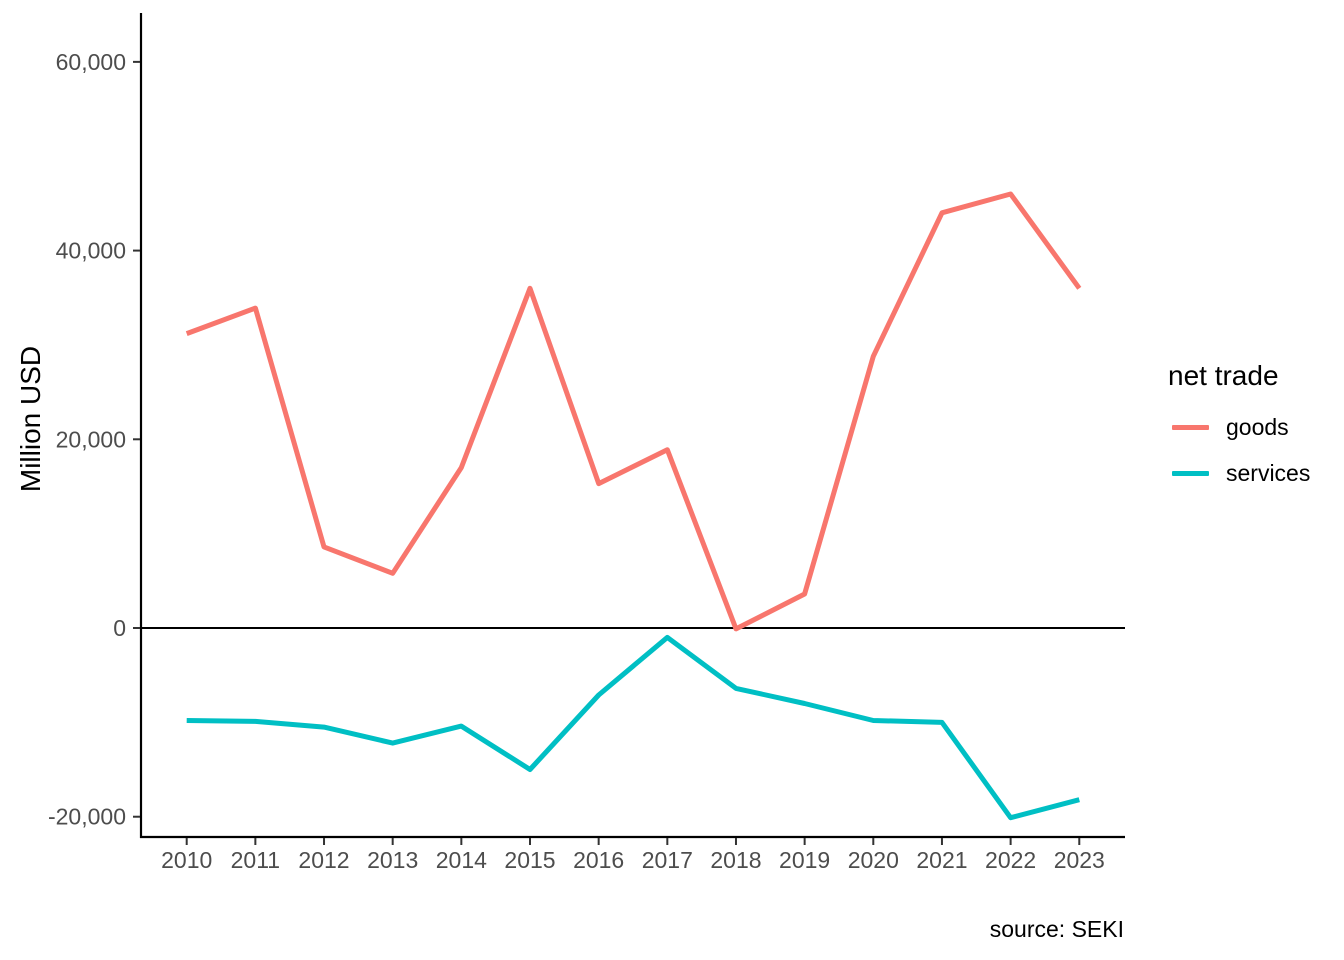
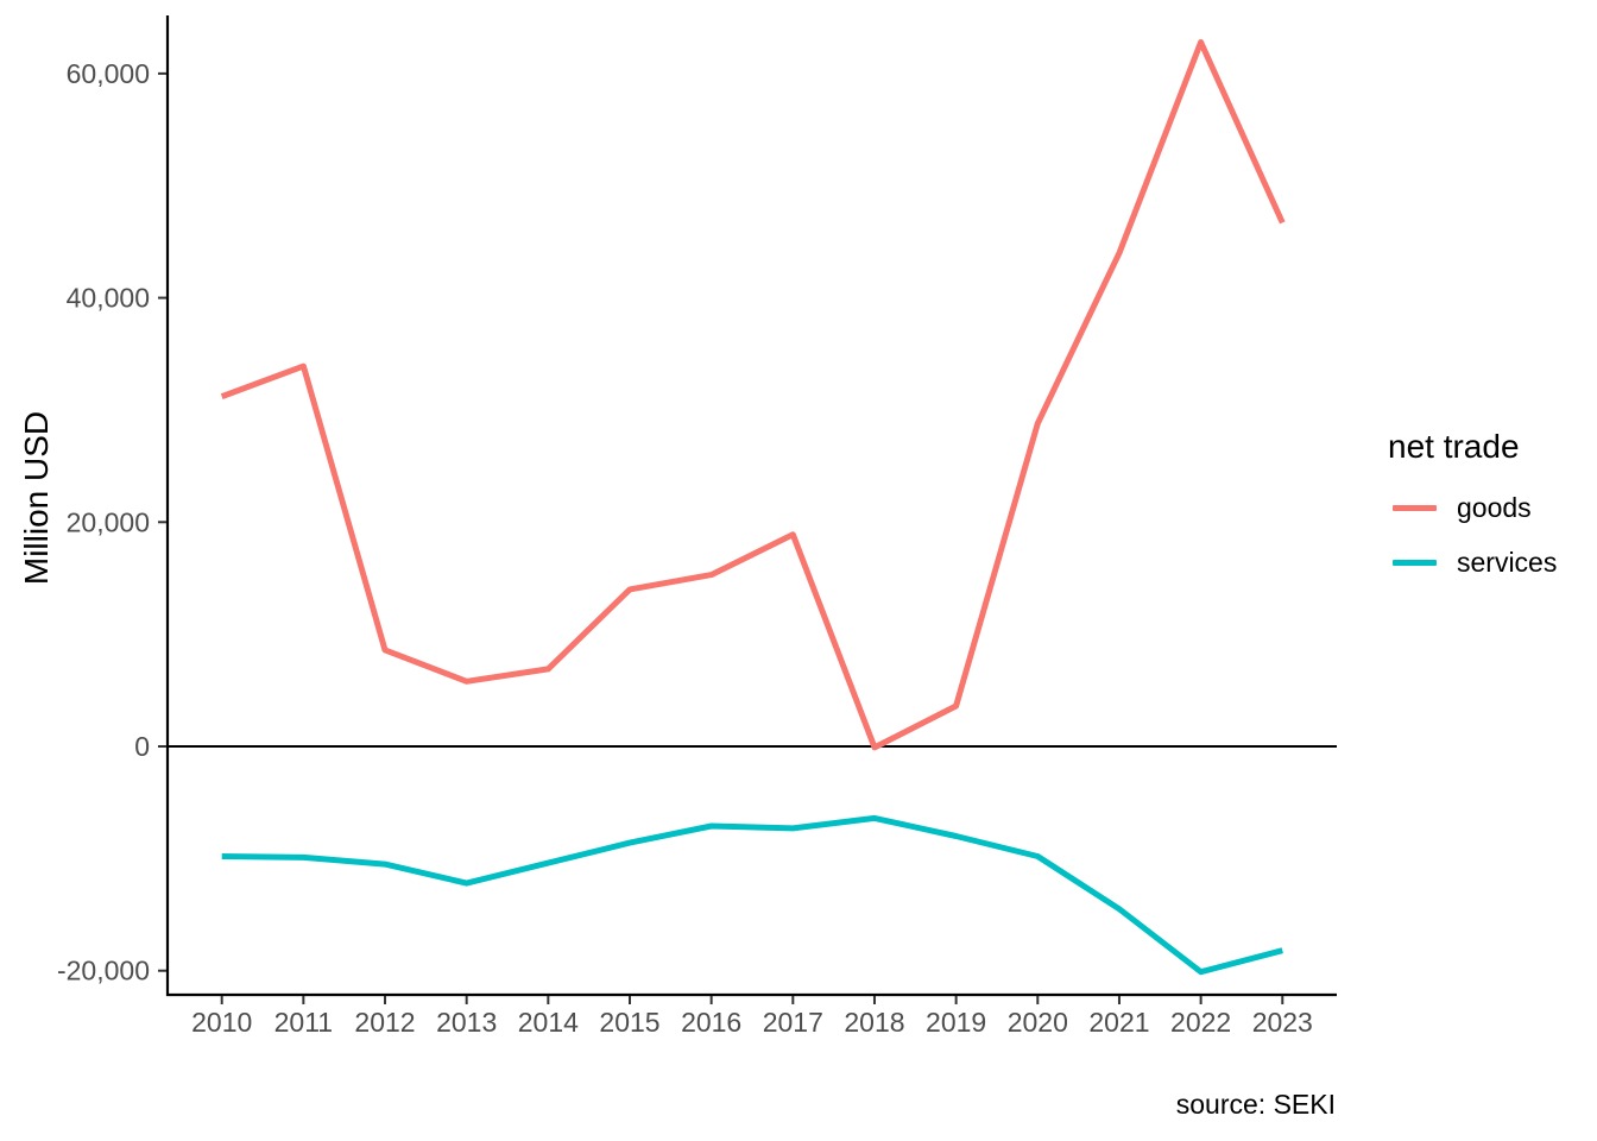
goods/2014: 17000 -> 7000
goods/2015: 36000 -> 14000
services/2015: -15000 -> -9000
services/2017: -1000 -> -7000
services/2021: -10000 -> -14000
goods/2022: 46000 -> 63000
goods/2023: 36000 -> 47000
